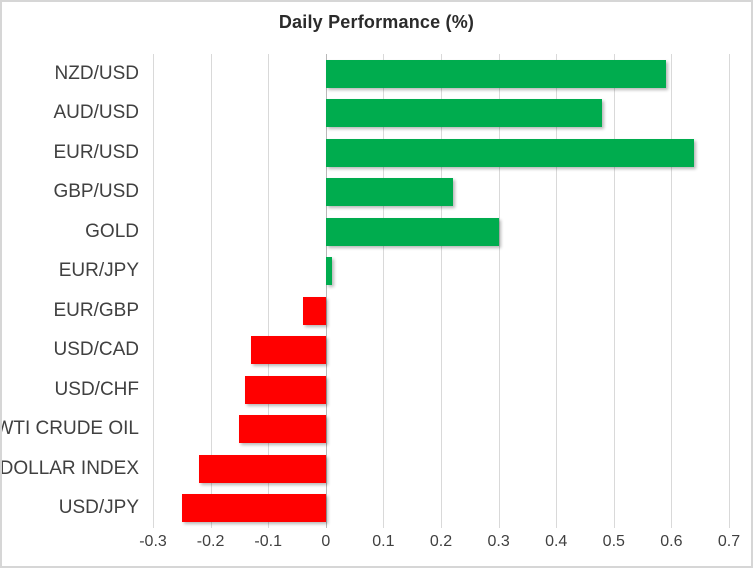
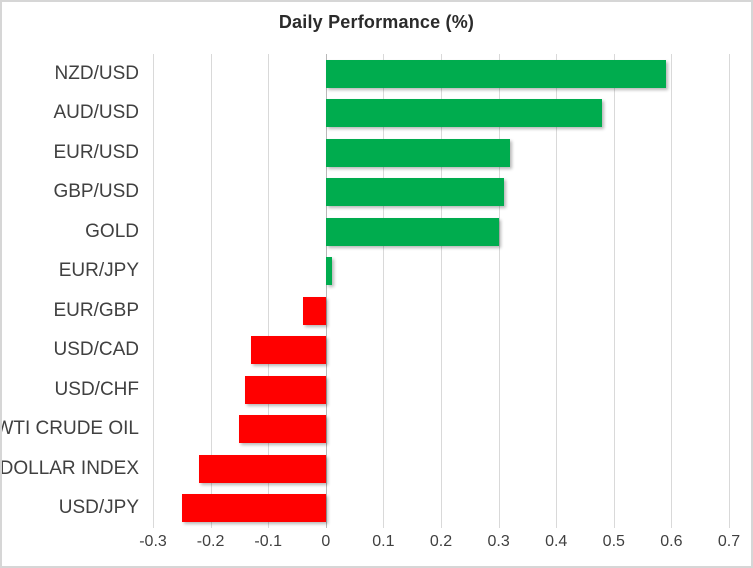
EUR/USD: 0.64 -> 0.32
GBP/USD: 0.22 -> 0.31
